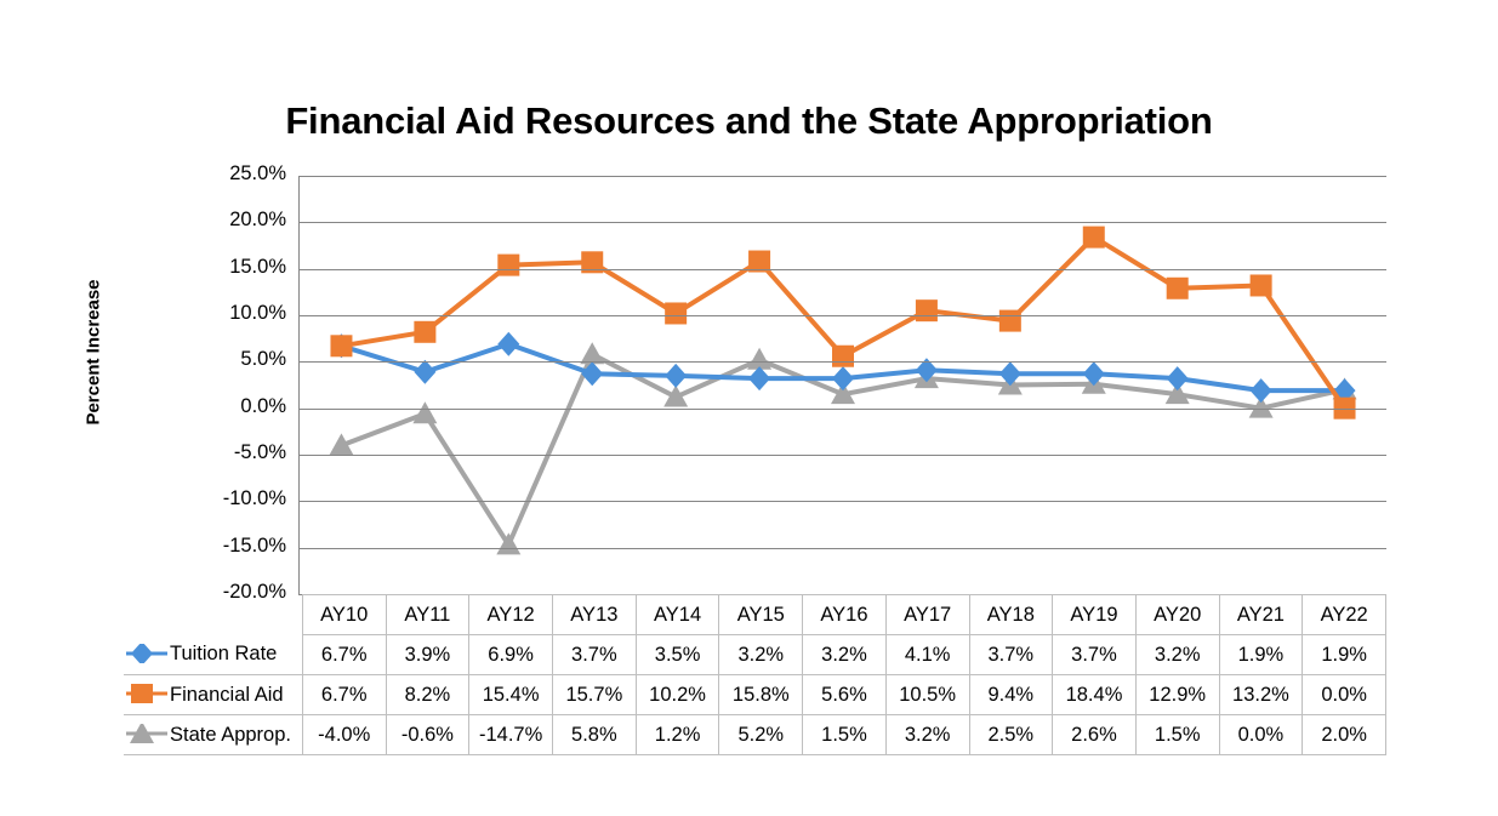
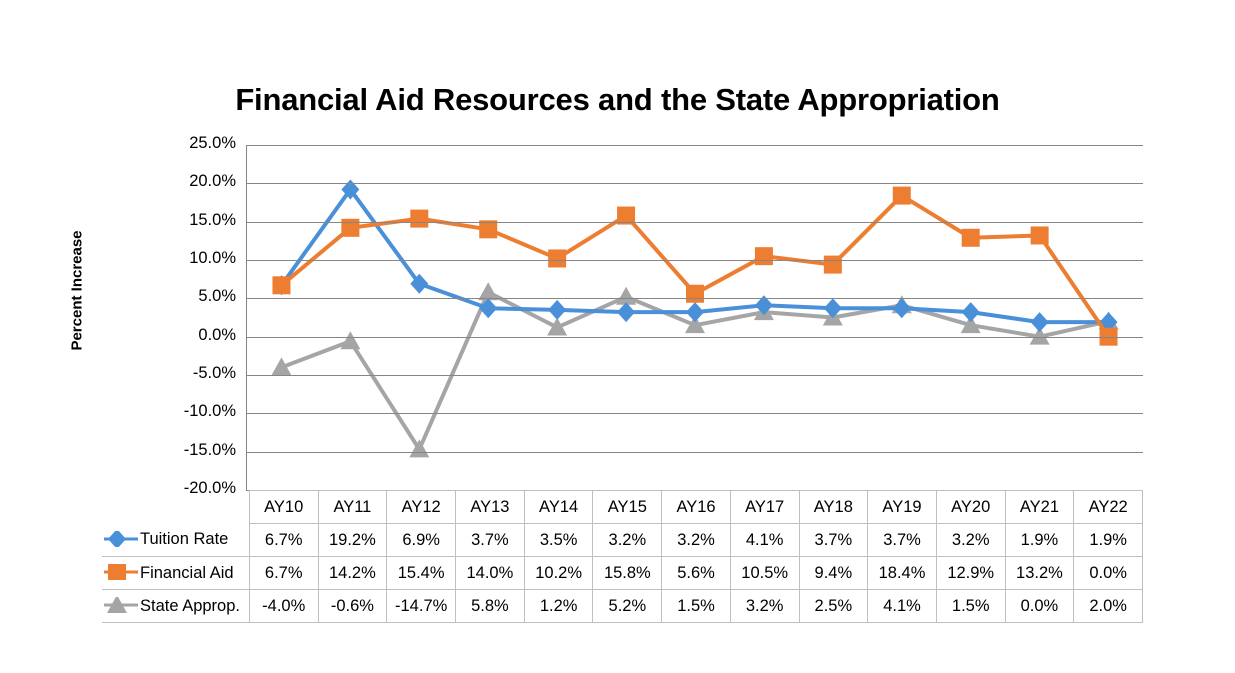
Tuition Rate/AY11: 3.9% -> 19.2%
Financial Aid/AY11: 8.2% -> 14.2%
Financial Aid/AY13: 15.7% -> 14.0%
State Approp./AY19: 2.6% -> 4.1%
